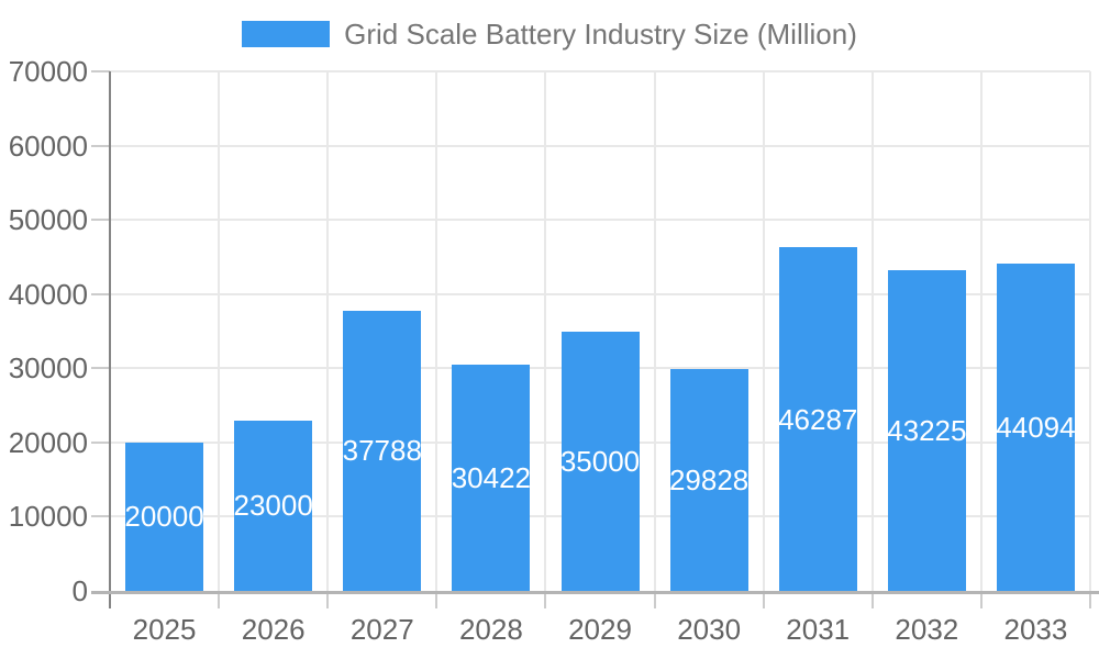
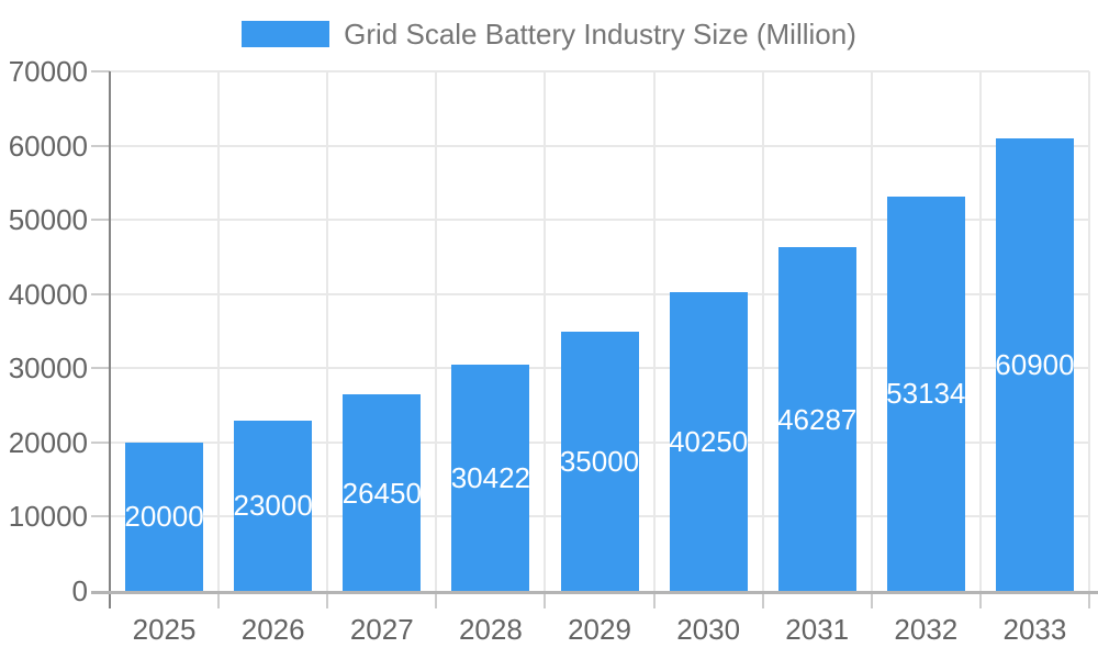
2027: 37788 -> 26450
2030: 29828 -> 40250
2032: 43225 -> 53134
2033: 44094 -> 60900
